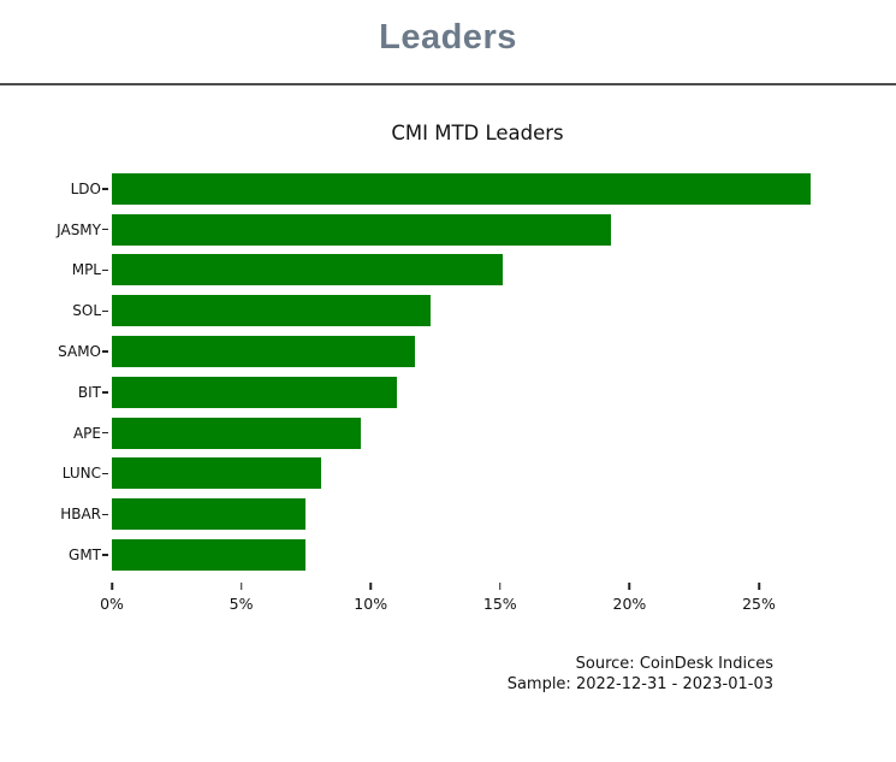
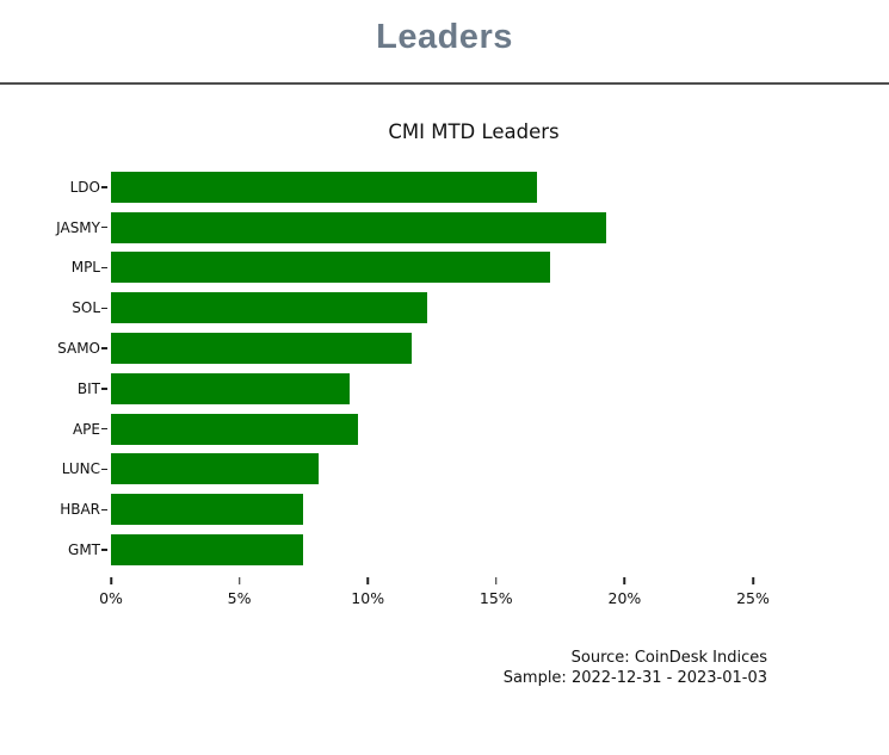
LDO: 27.0% -> 16.6%
MPL: 15.1% -> 17.1%
BIT: 11.0% -> 9.3%
